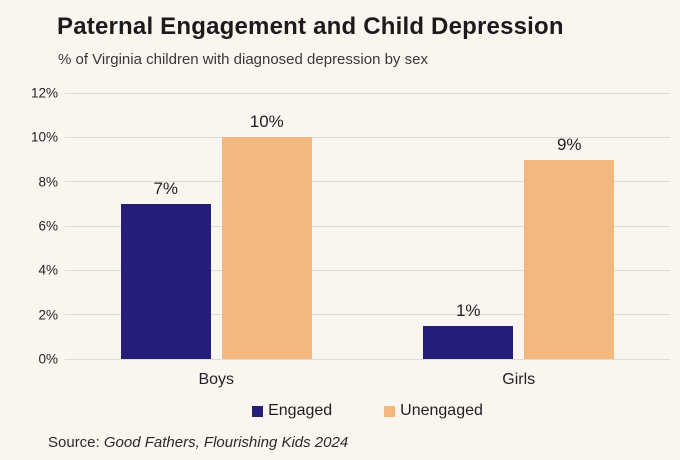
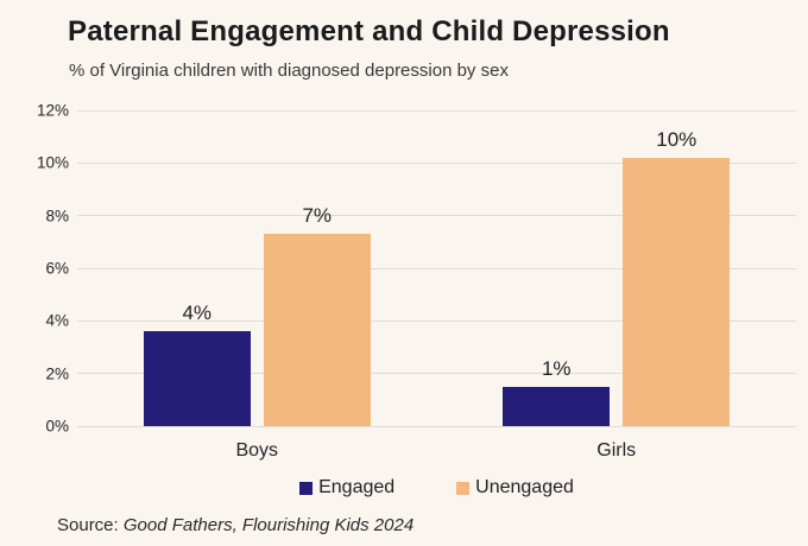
Engaged/Boys: 7% -> 4%
Unengaged/Boys: 10% -> 7%
Unengaged/Girls: 9% -> 10%
